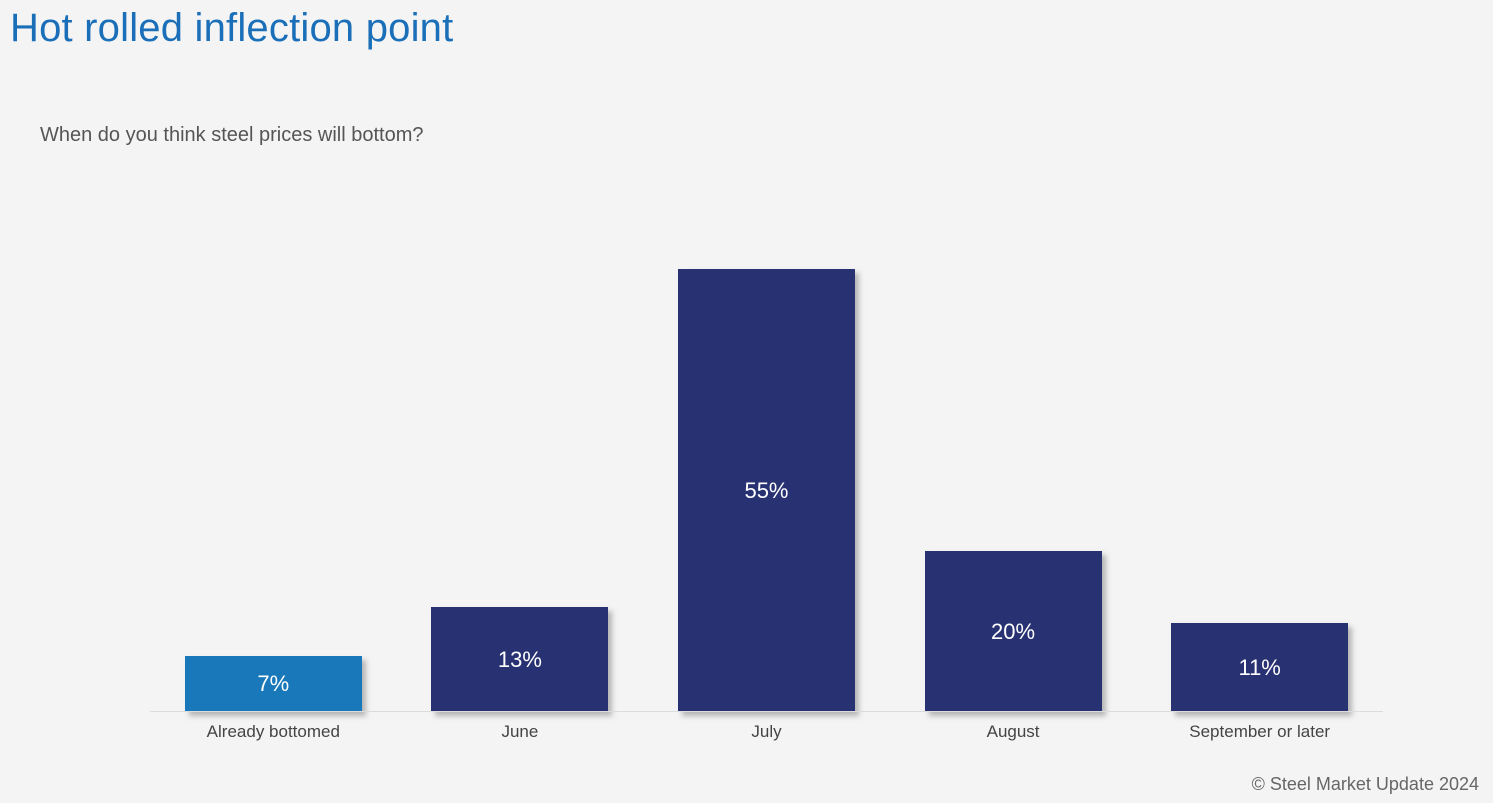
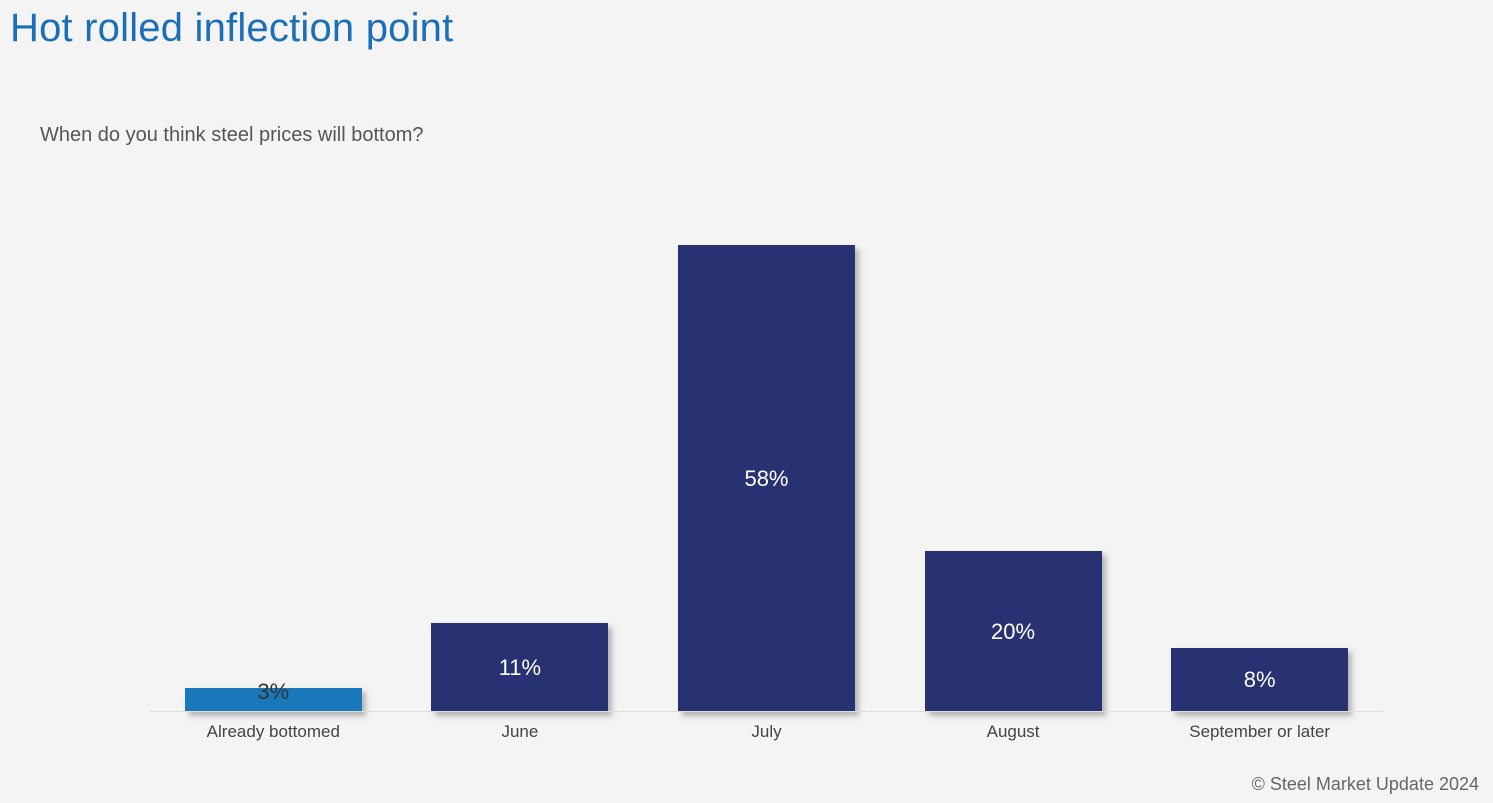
Already bottomed: 7% -> 3%
June: 13% -> 11%
July: 55% -> 58%
September or later: 11% -> 8%
